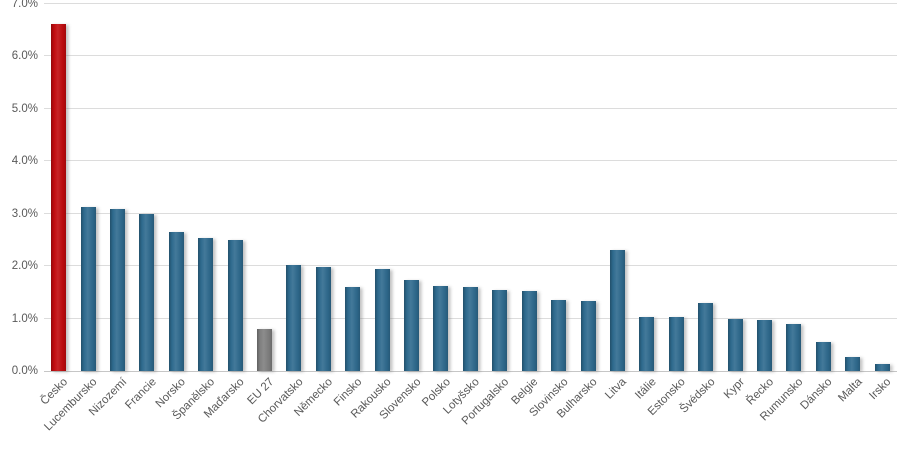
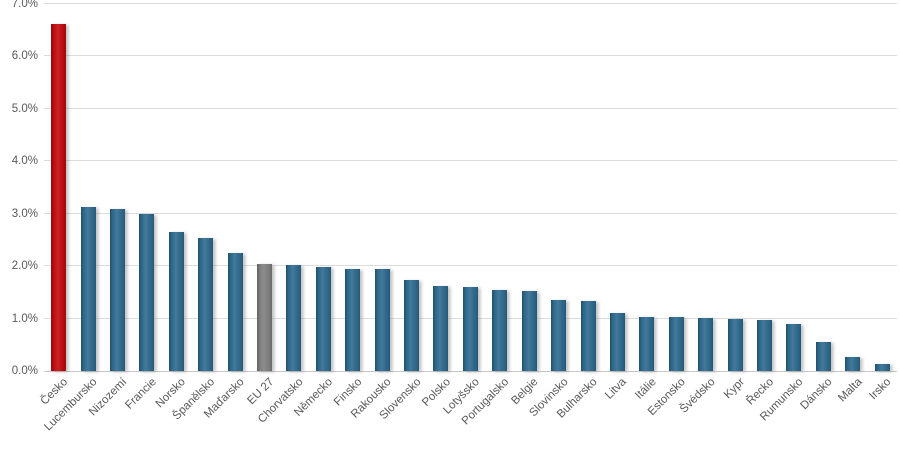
Maďarsko: 2.5% -> 2.3%
EU 27: 0.8% -> 2.0%
Finsko: 1.6% -> 1.9%
Litva: 2.3% -> 1.1%
Švédsko: 1.3% -> 1.0%
